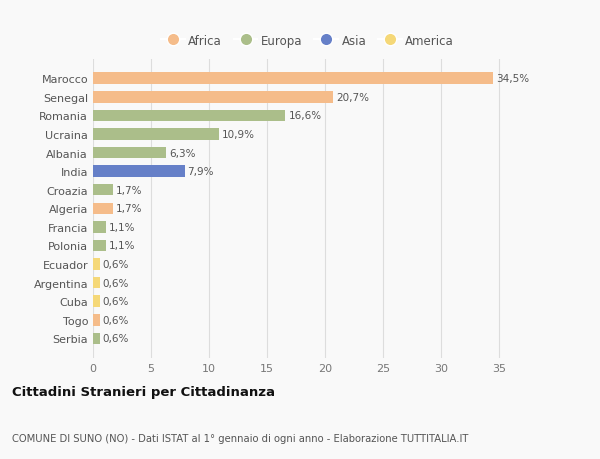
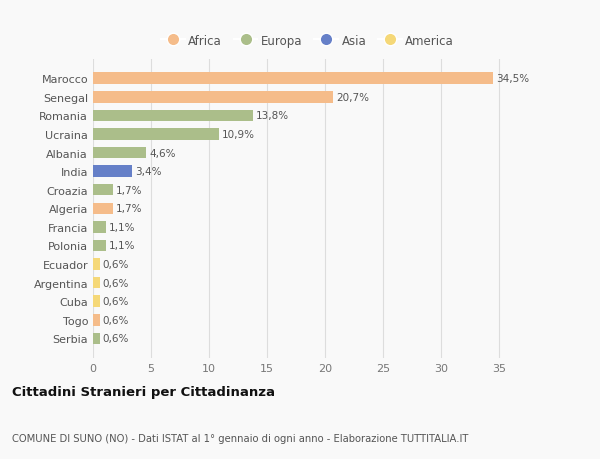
Romania: 16,6% -> 13,8%
Albania: 6,3% -> 4,6%
India: 7,9% -> 3,4%
